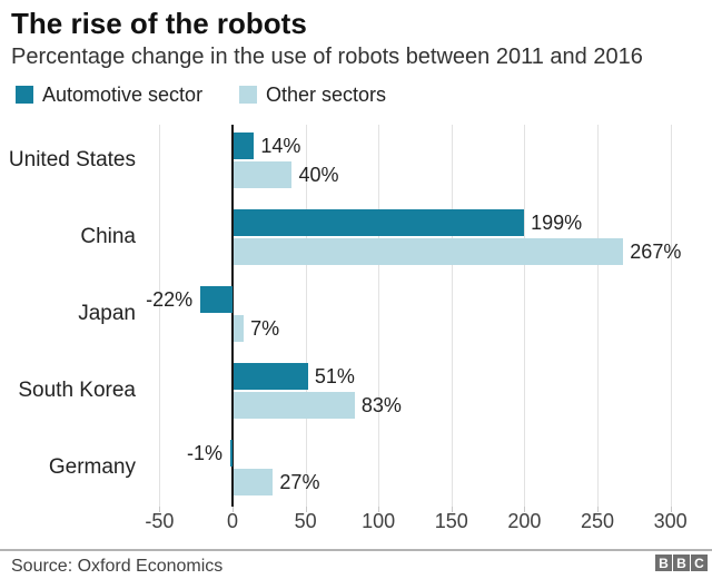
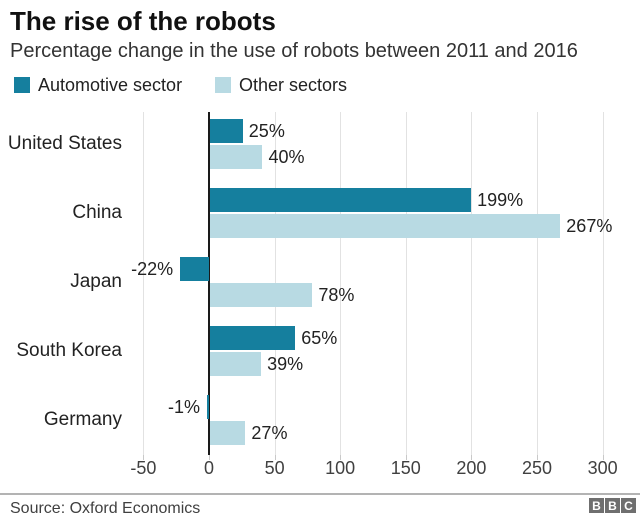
Automotive sector/United States: 14% -> 25%
Other sectors/Japan: 7% -> 78%
Automotive sector/South Korea: 51% -> 65%
Other sectors/South Korea: 83% -> 39%
